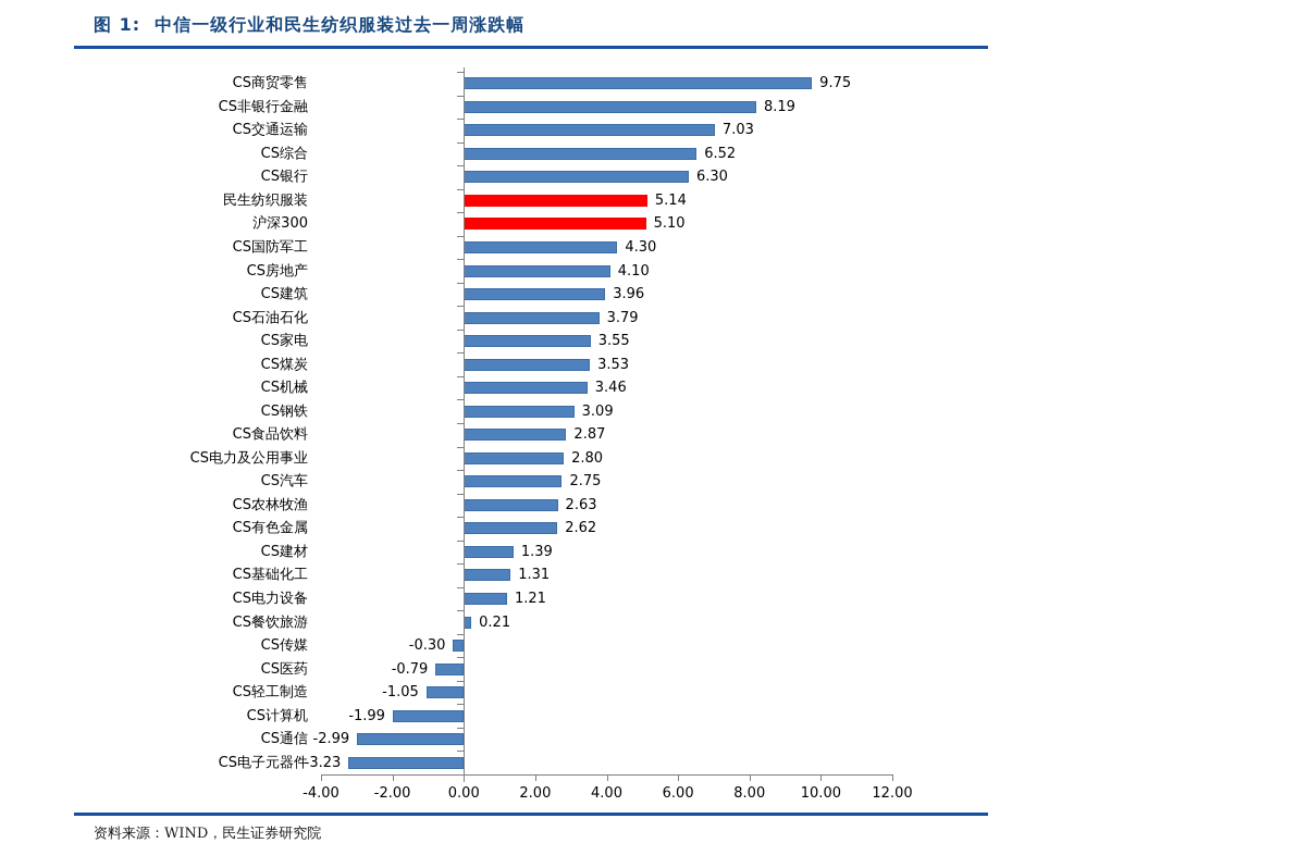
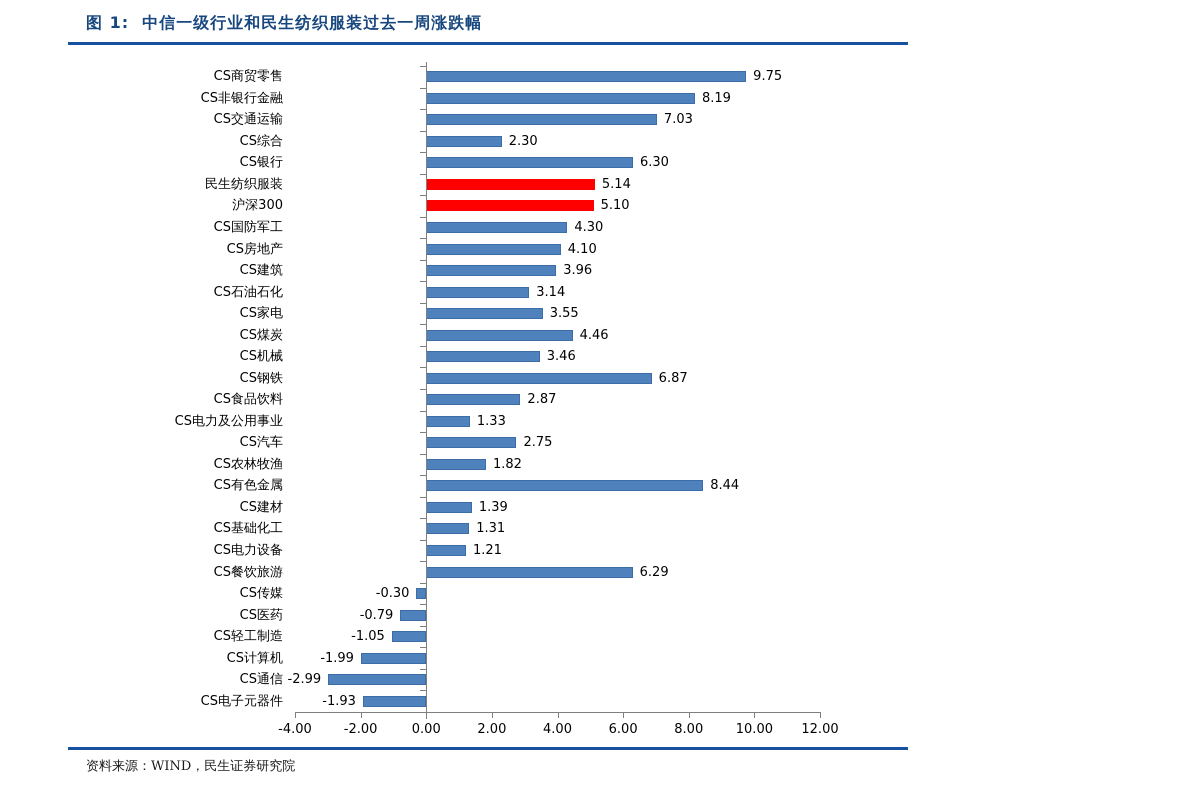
CS综合: 6.52 -> 2.30
CS石油石化: 3.79 -> 3.14
CS煤炭: 3.53 -> 4.46
CS钢铁: 3.09 -> 6.87
CS电力及公用事业: 2.80 -> 1.33
CS农林牧渔: 2.63 -> 1.82
CS有色金属: 2.62 -> 8.44
CS餐饮旅游: 0.21 -> 6.29
CS电子元器件: -3.23 -> -1.93
